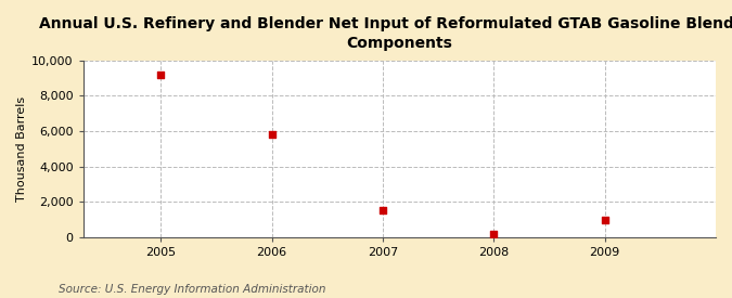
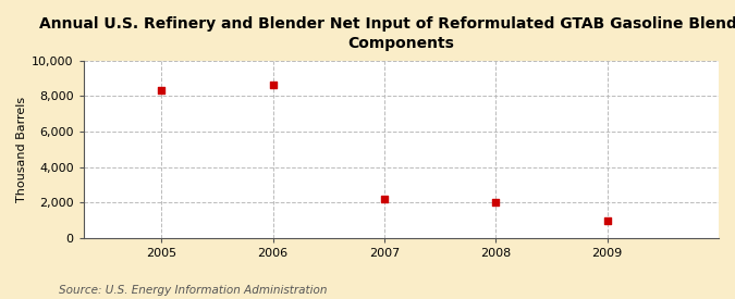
2005: 9,200 -> 8,300
2006: 5,800 -> 8,600
2007: 1,500 -> 2,200
2008: 200 -> 2,000
